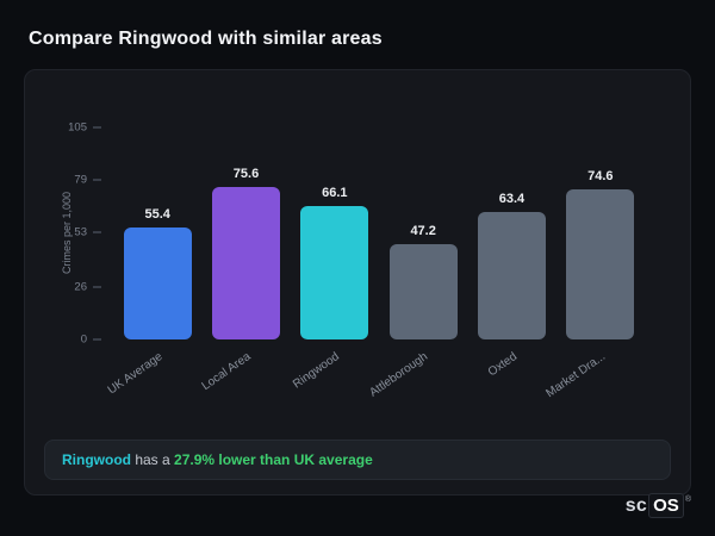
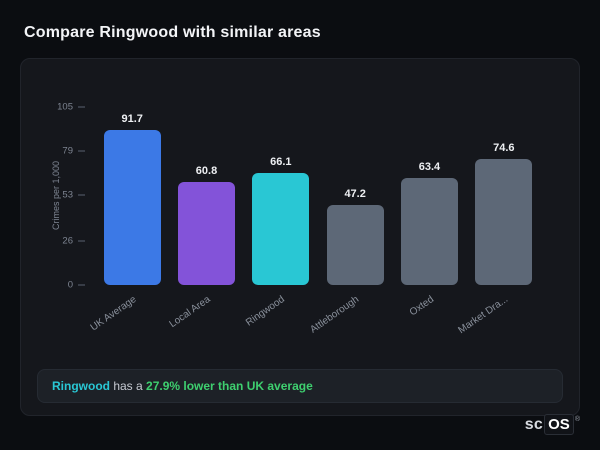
UK Average: 55.4 -> 91.7
Local Area: 75.6 -> 60.8
